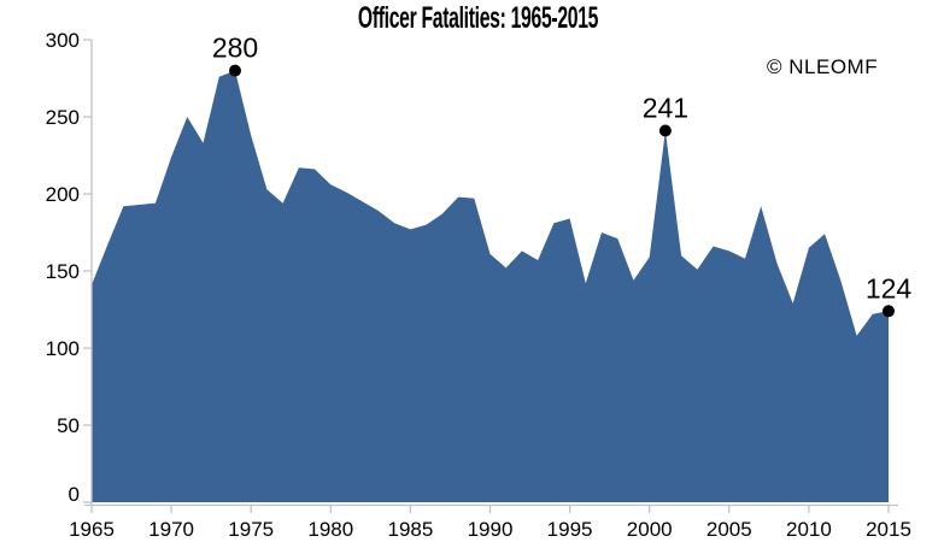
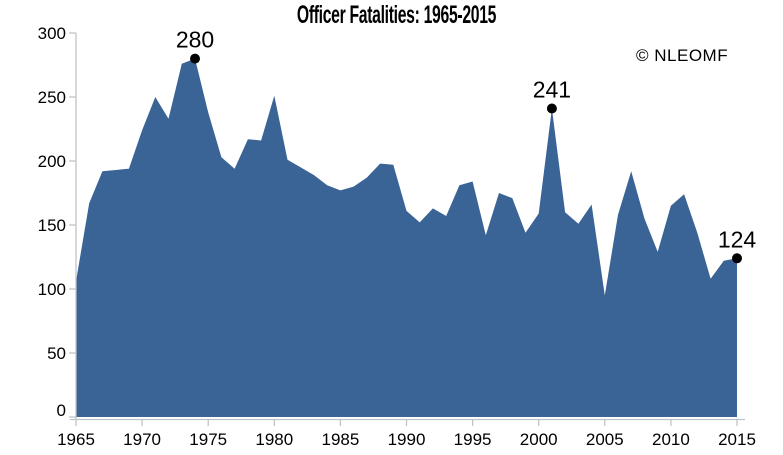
1965: 141 -> 106
1980: 206 -> 251
2005: 163 -> 95
